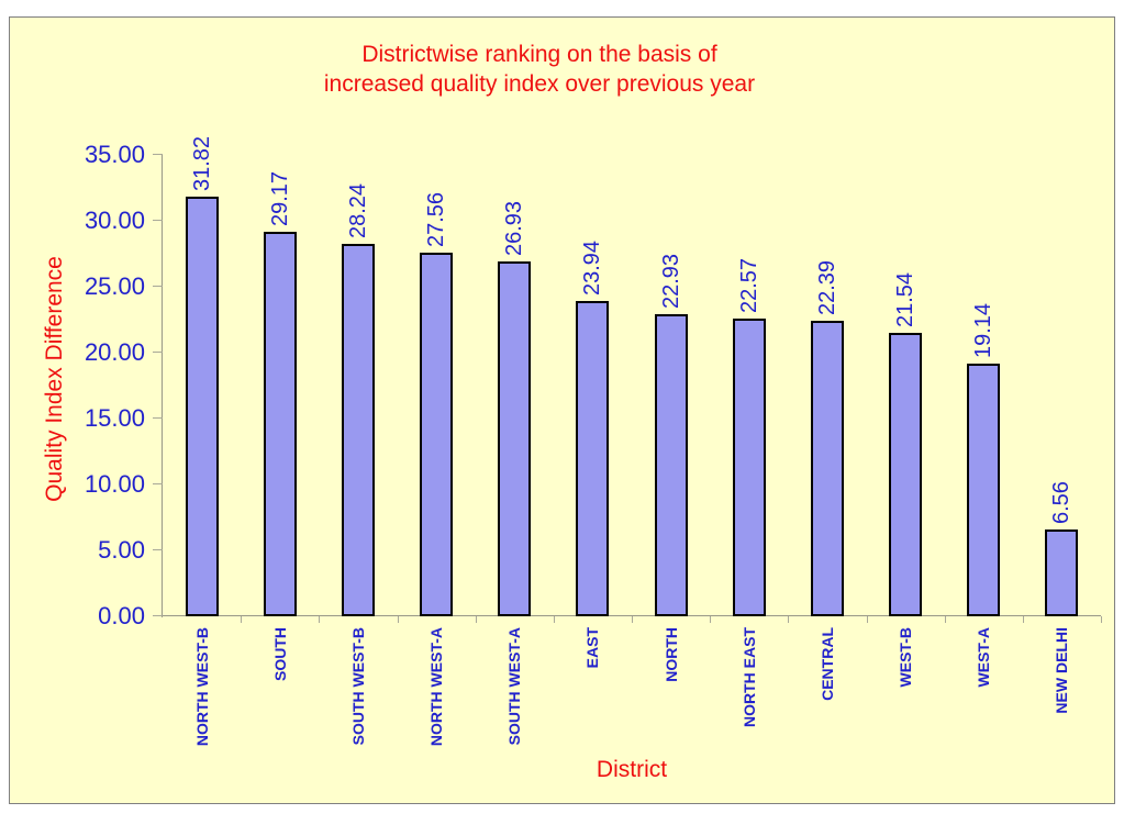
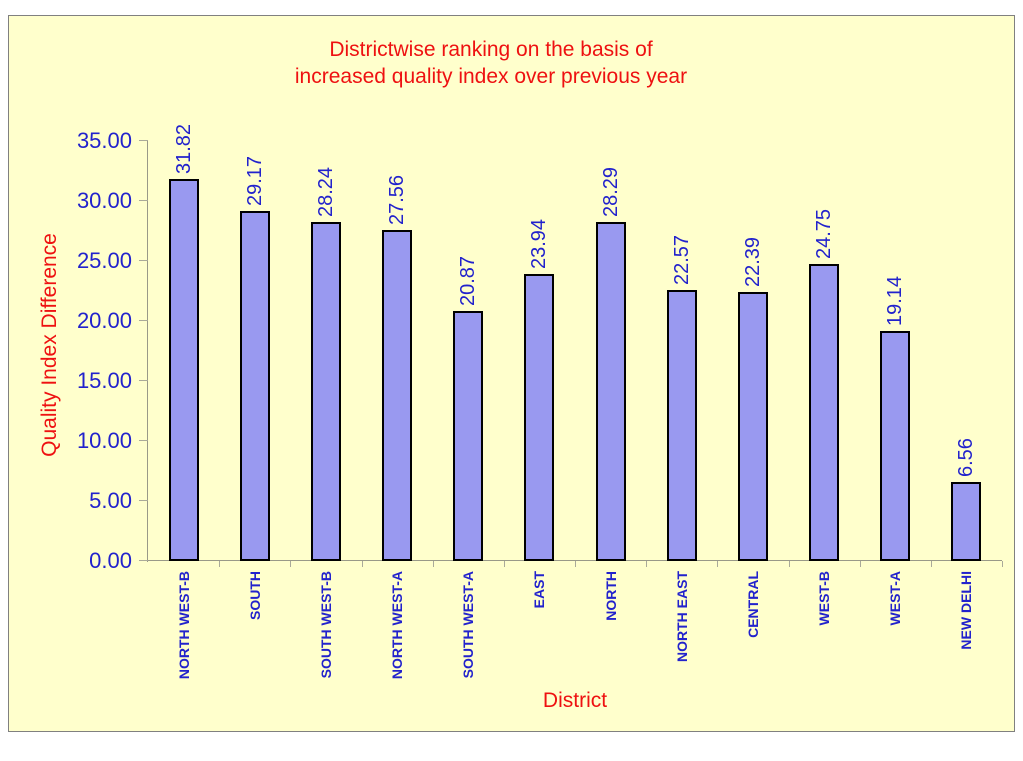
SOUTH WEST-A: 26.93 -> 20.87
NORTH: 22.93 -> 28.29
WEST-B: 21.54 -> 24.75
